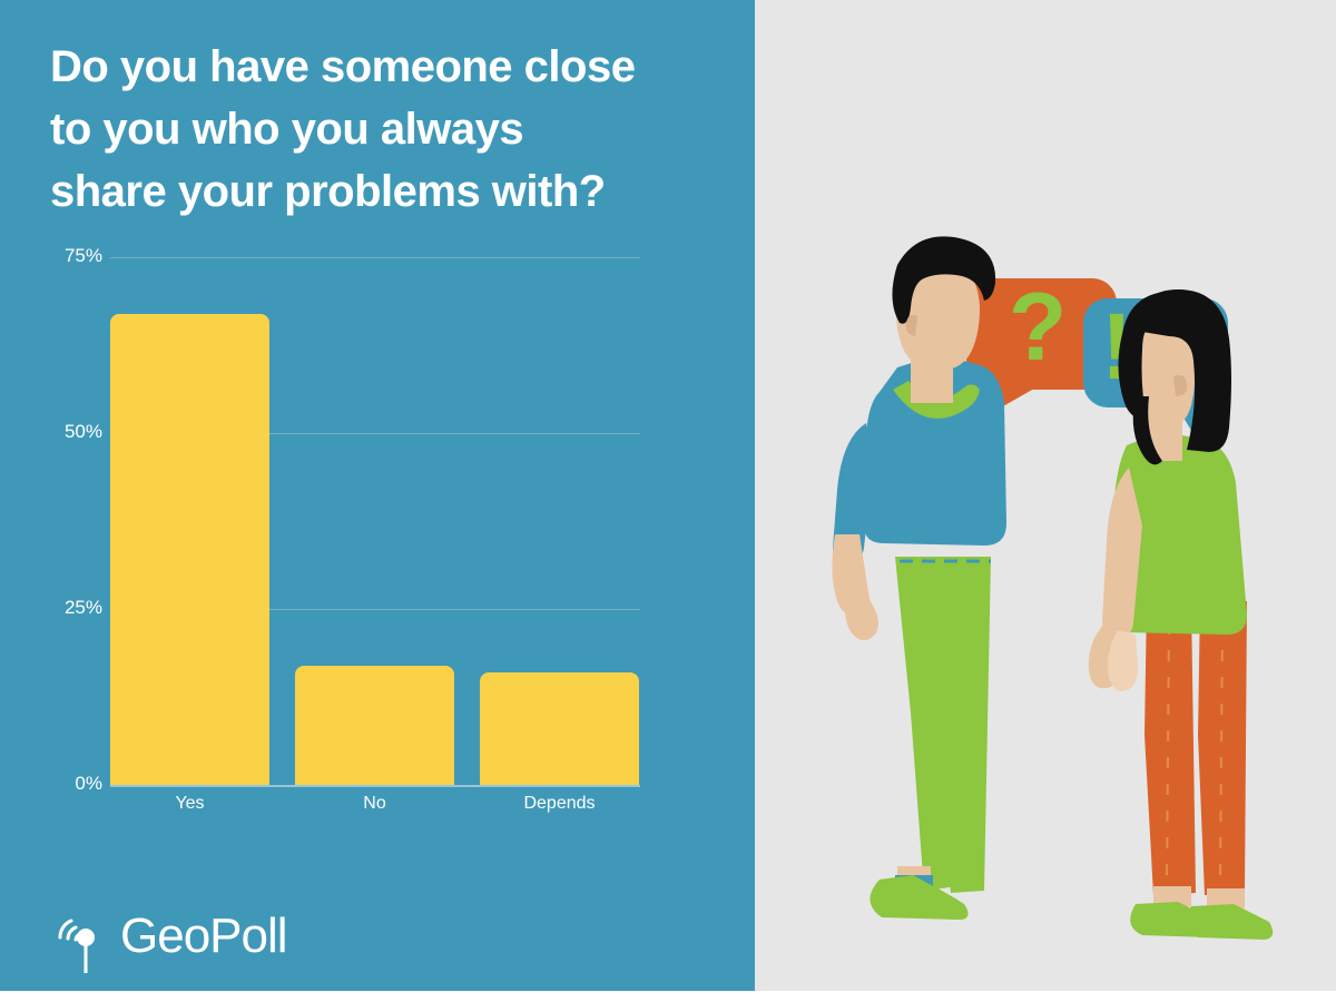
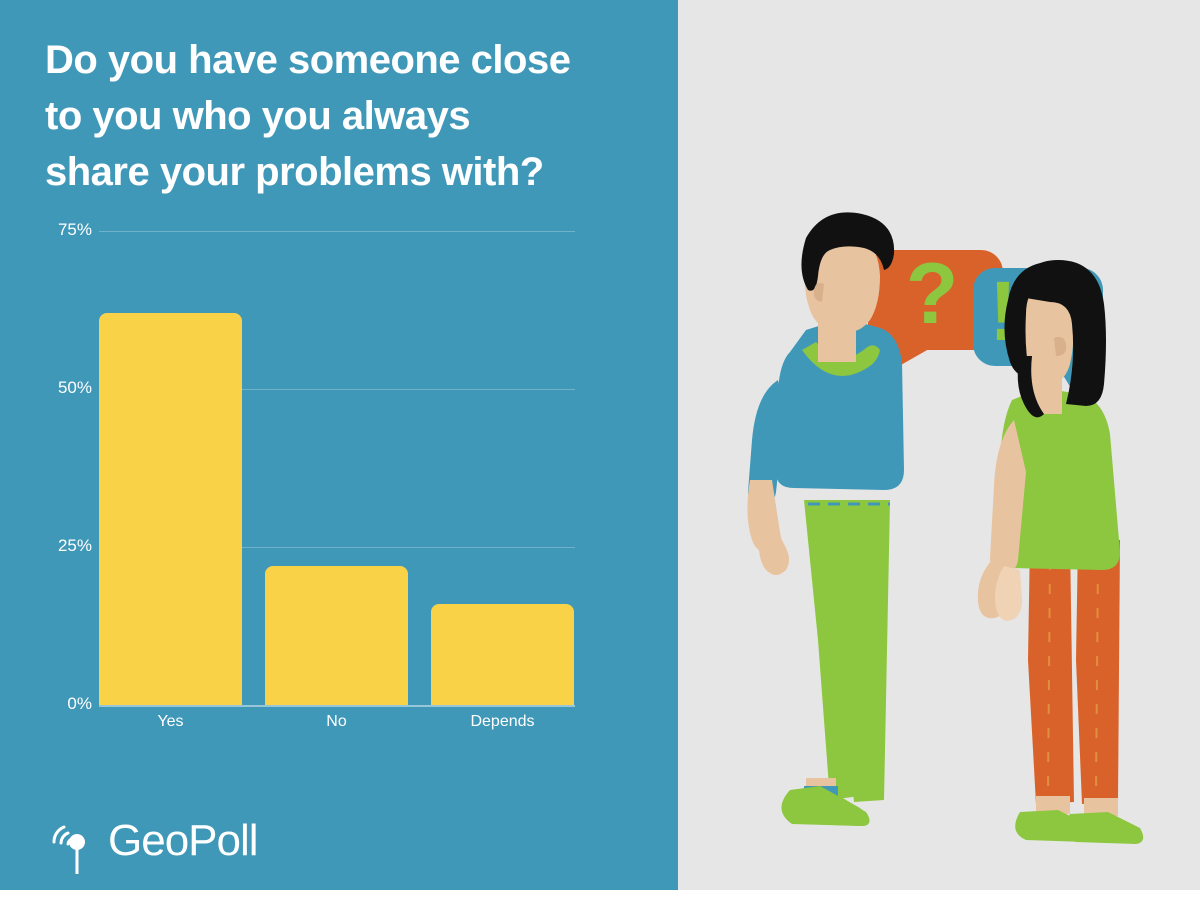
Yes: 67% -> 62%
No: 17% -> 22%
